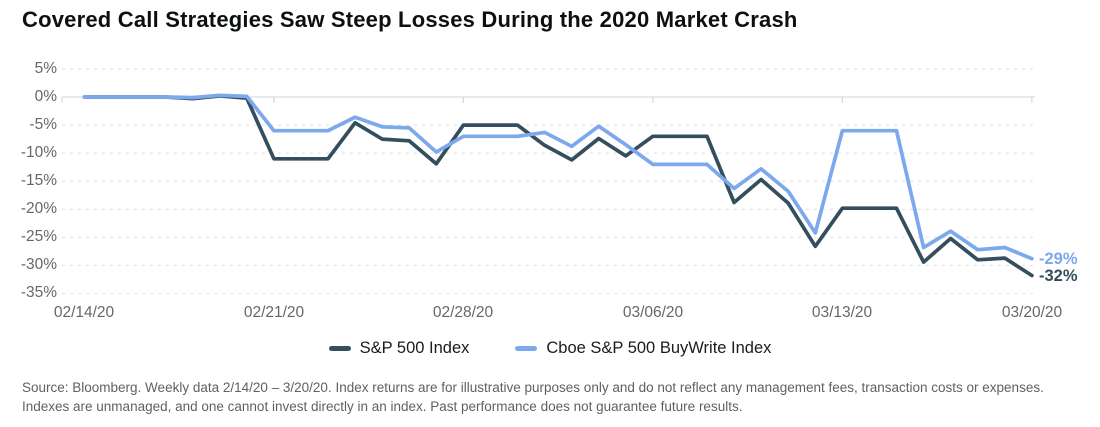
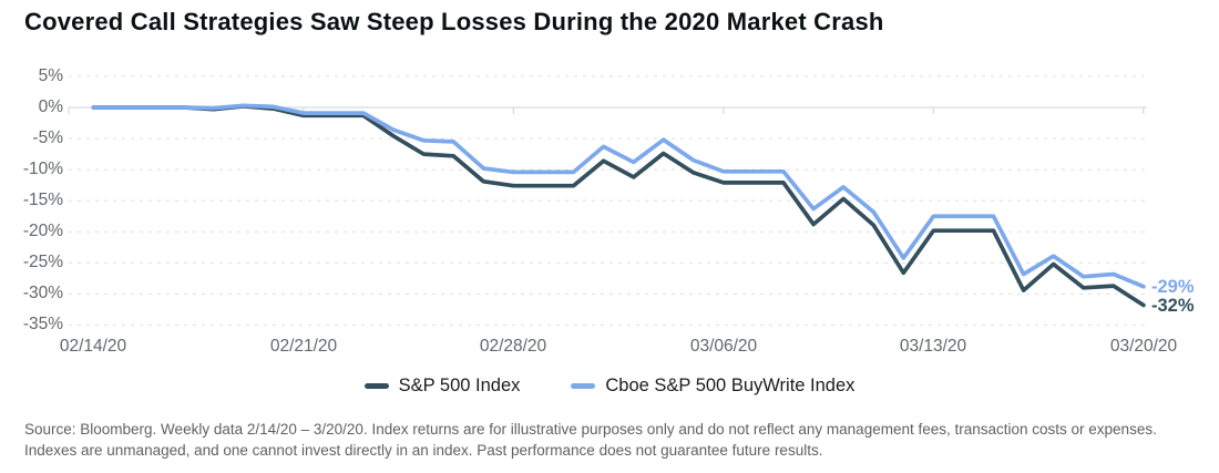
S&P 500 Index/02/21/20: -11% -> -1%
Cboe S&P 500 BuyWrite Index/02/21/20: -6% -> -1%
S&P 500 Index/02/28/20: -5% -> -13%
Cboe S&P 500 BuyWrite Index/02/28/20: -7% -> -10%
S&P 500 Index/03/06/20: -7% -> -12%
Cboe S&P 500 BuyWrite Index/03/06/20: -12% -> -10%
Cboe S&P 500 BuyWrite Index/03/13/20: -6% -> -18%
